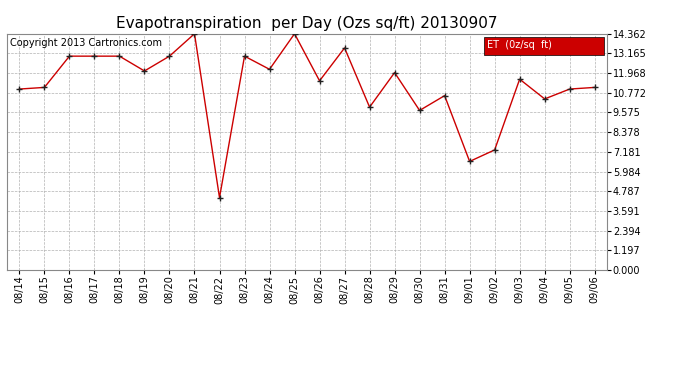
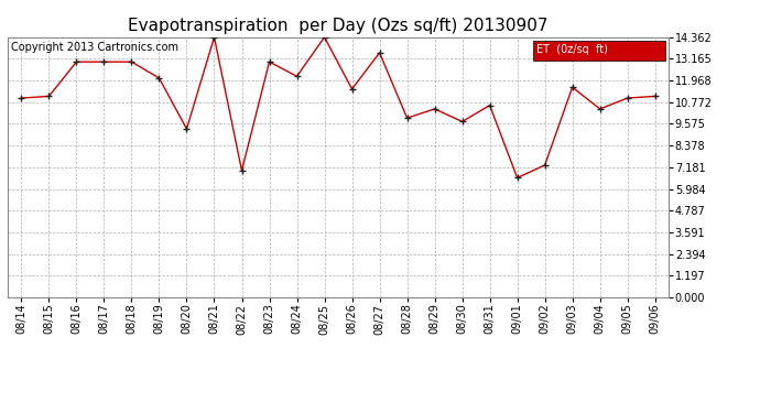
08/20: 13.0 -> 9.3
08/22: 4.4 -> 7.0
08/29: 12.0 -> 10.4
